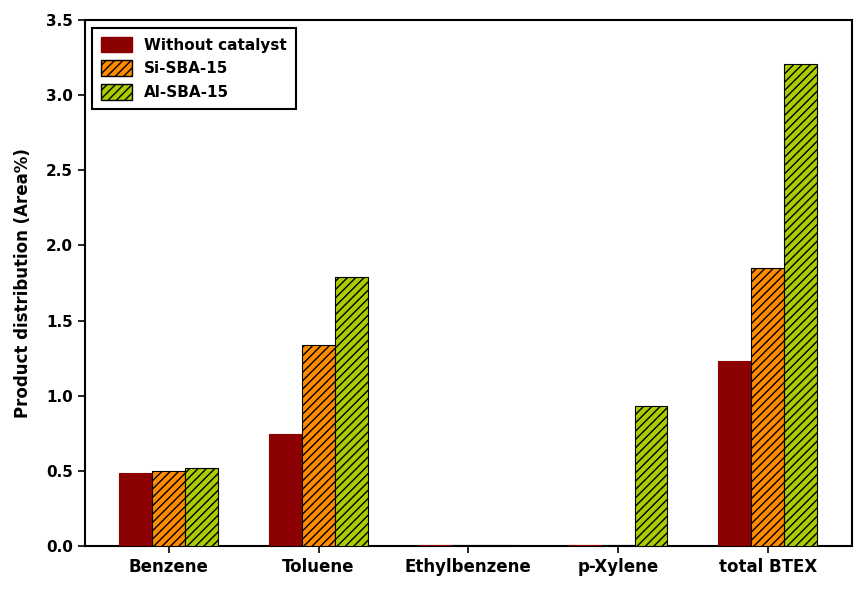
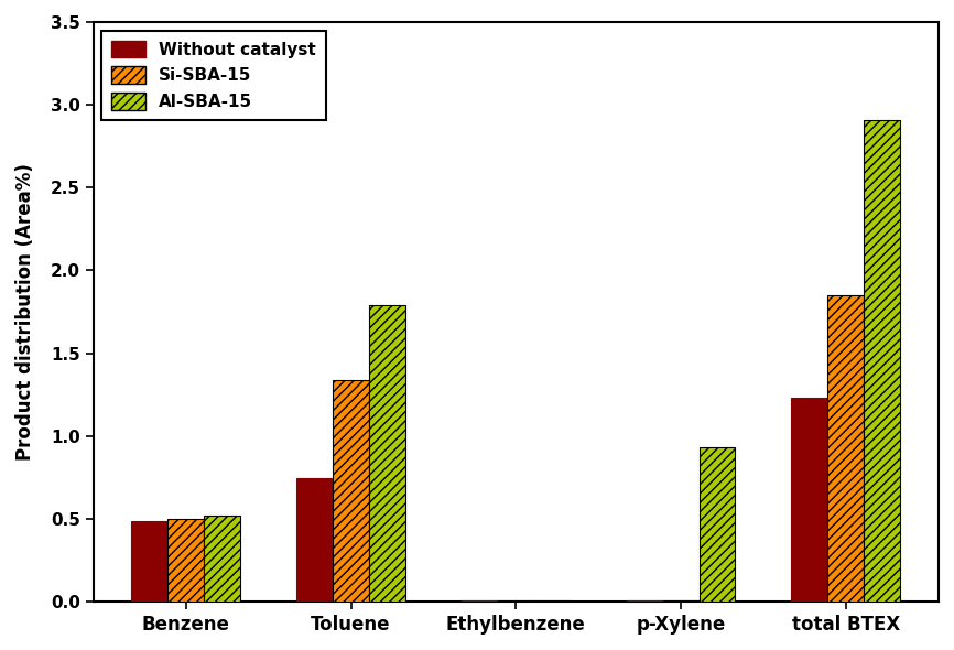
Al-SBA-15/total BTEX: 3.21 -> 2.91
